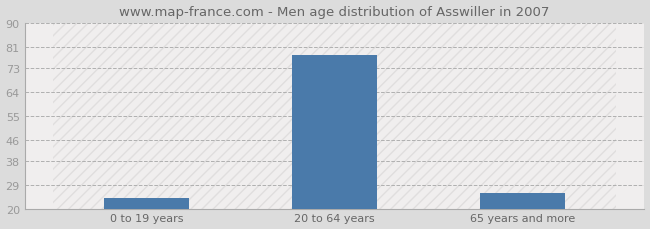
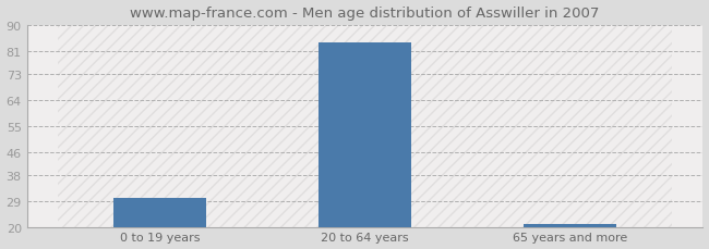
0 to 19 years: 24 -> 30
20 to 64 years: 78 -> 84
65 years and more: 26 -> 21
